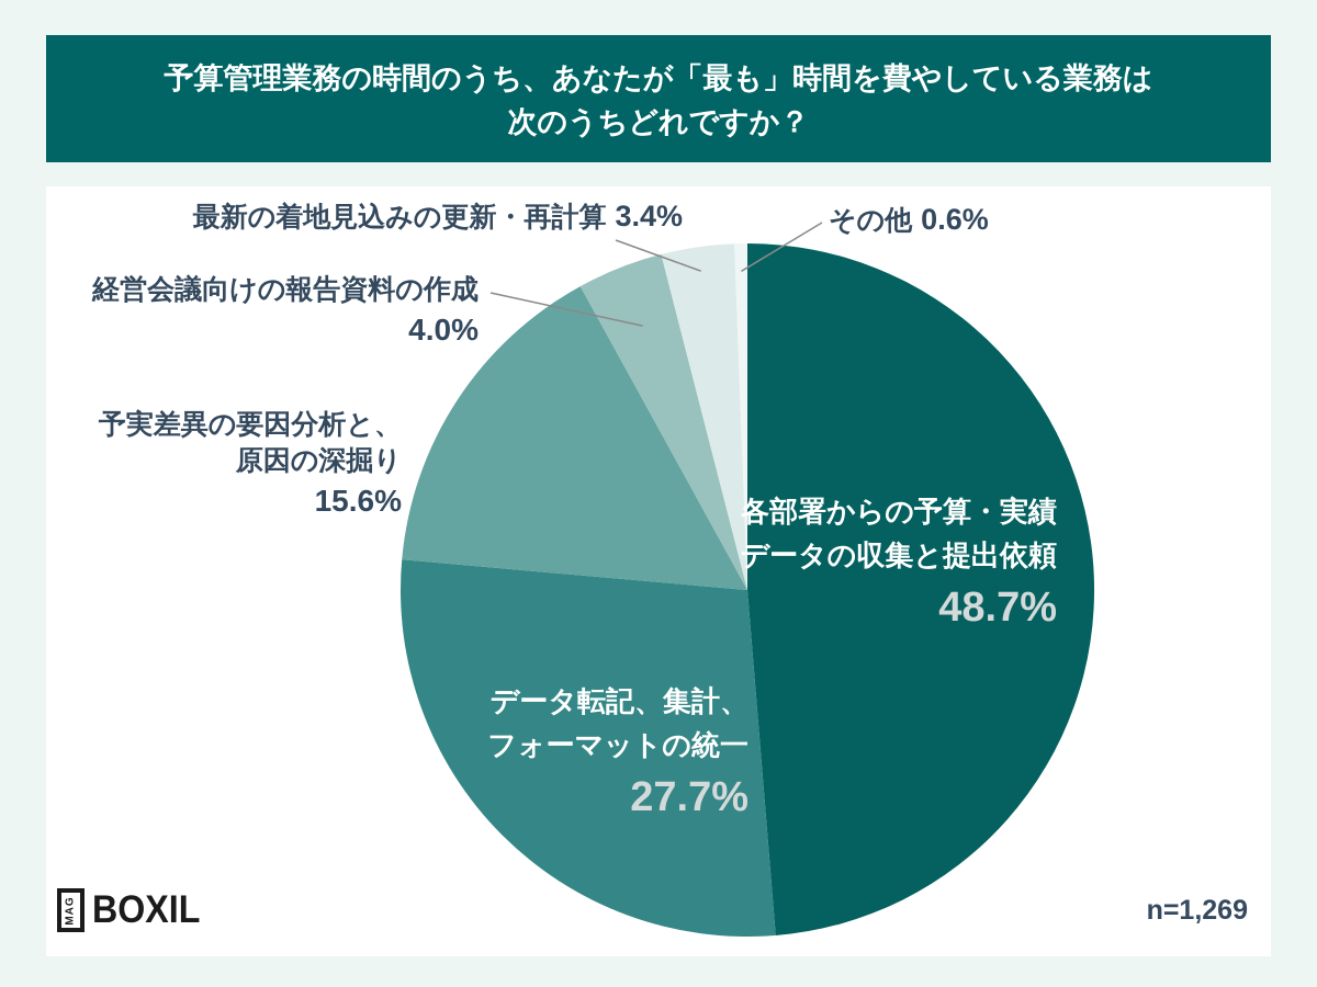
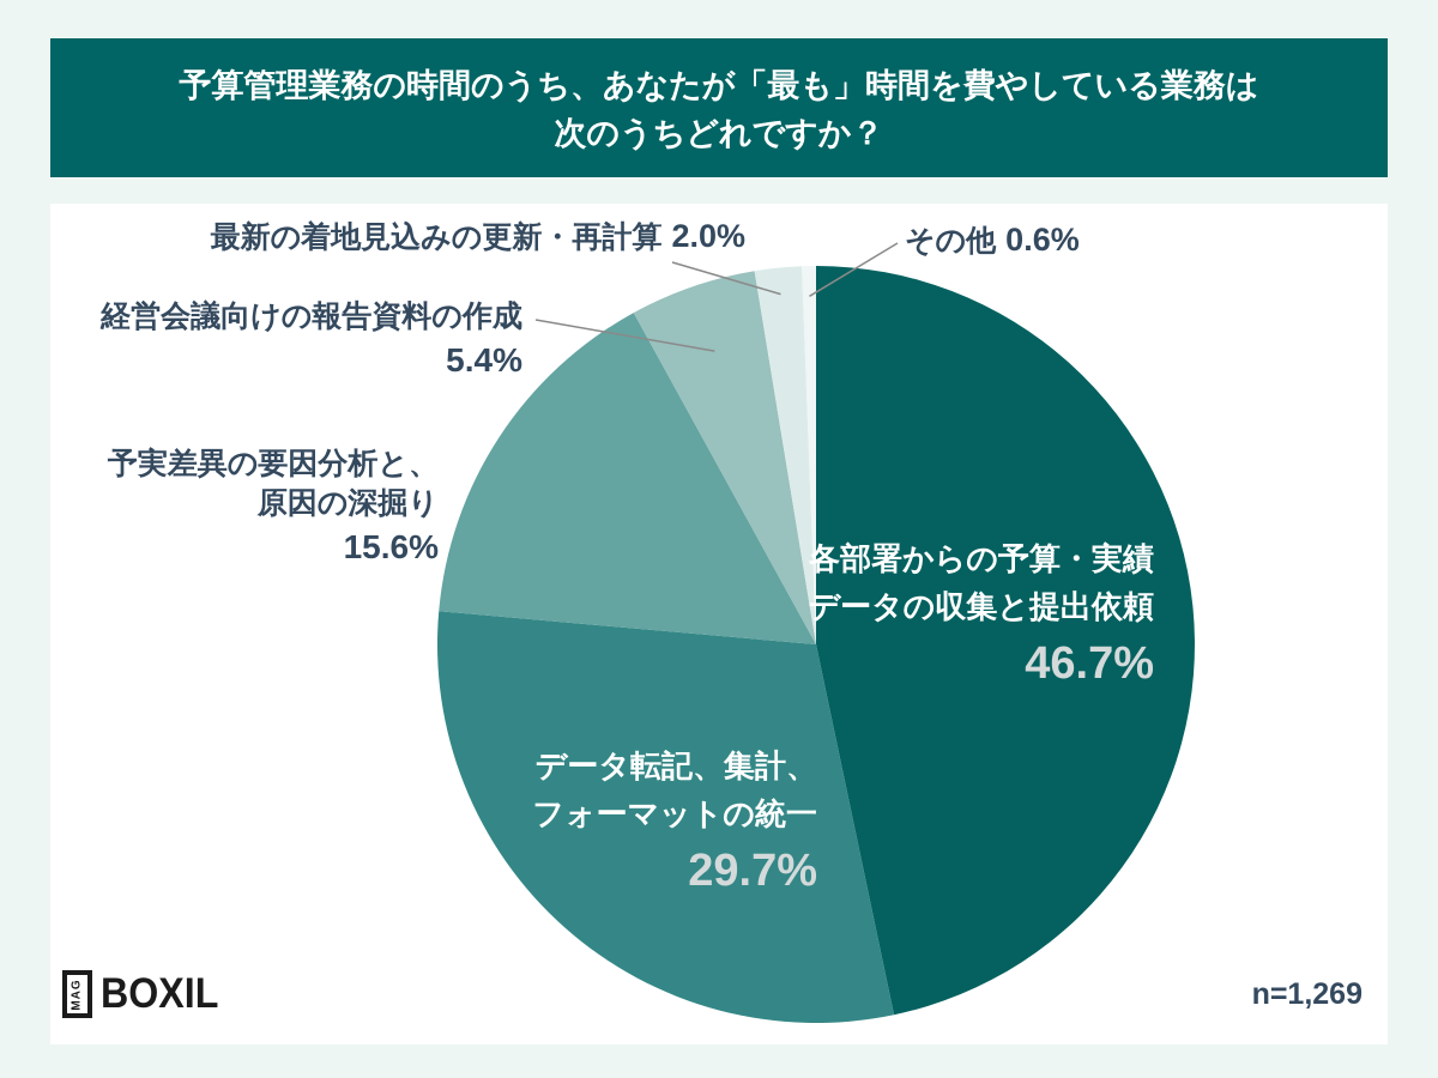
各部署からの予算・実績データの収集と提出依頼: 48.7% -> 46.7%
データ転記、集計、フォーマットの統一: 27.7% -> 29.7%
経営会議向けの報告資料の作成: 4.0% -> 5.4%
最新の着地見込みの更新・再計算: 3.4% -> 2.0%
